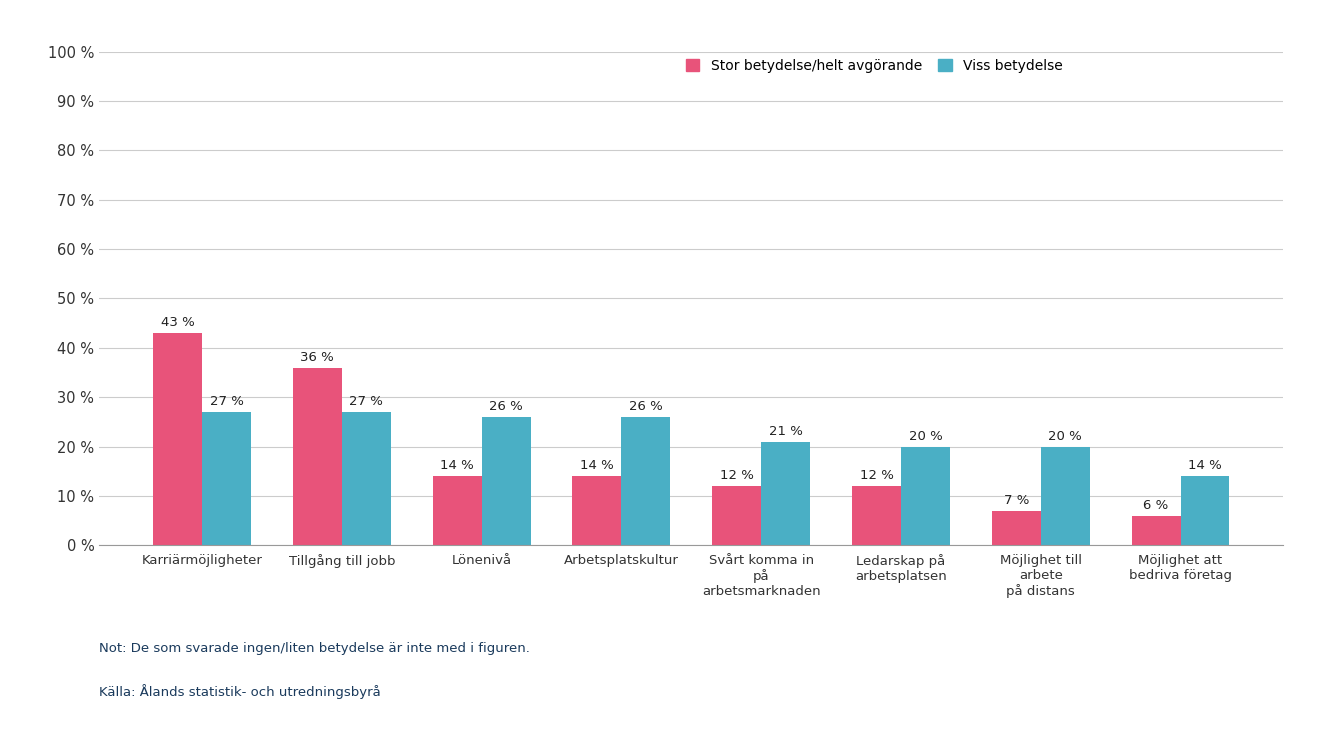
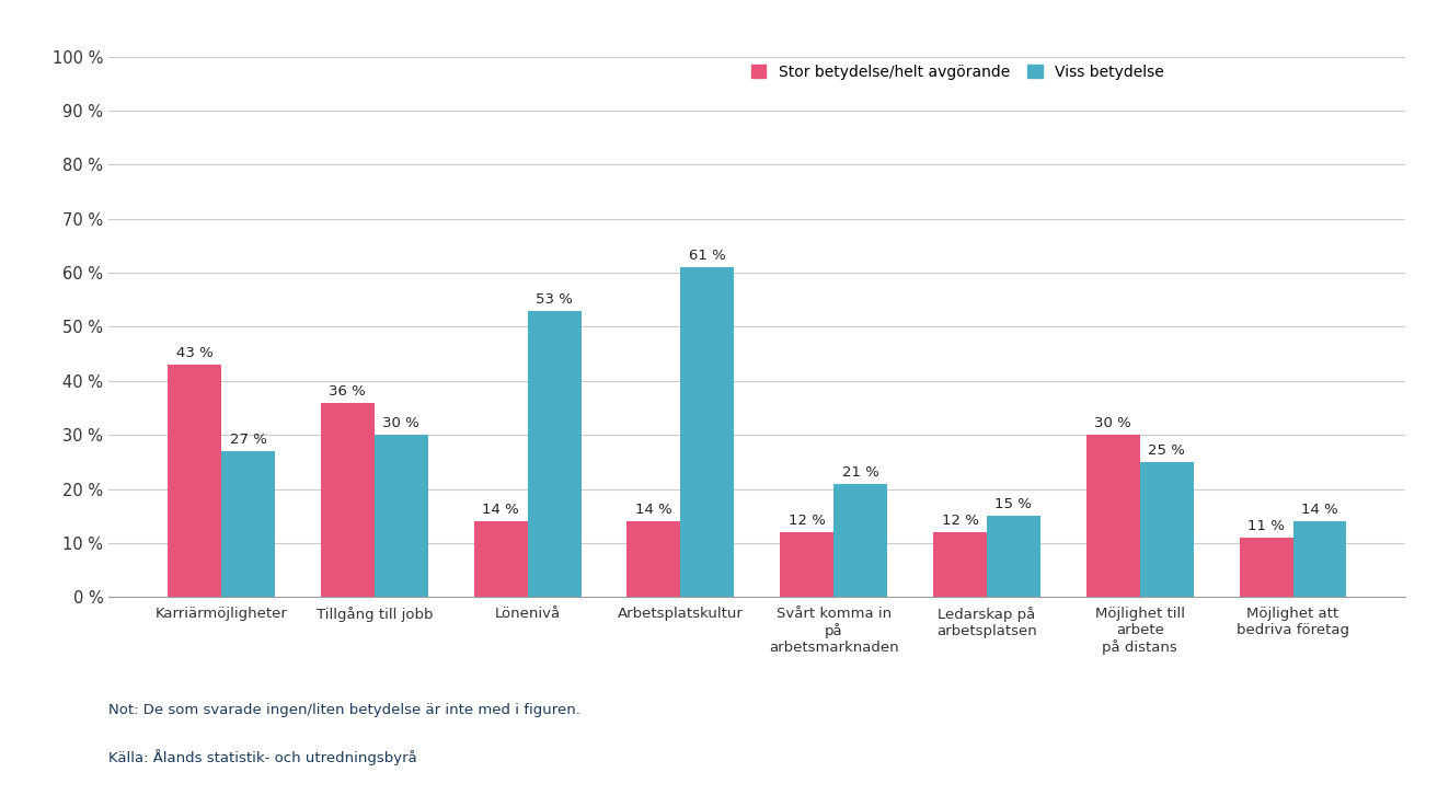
Viss betydelse/Tillgång till jobb: 27 -> 30
Viss betydelse/Lönenivå: 26 -> 53
Viss betydelse/Arbetsplatskultur: 26 -> 61
Viss betydelse/Ledarskap på arbetsplatsen: 20 -> 15
Stor betydelse/helt avgörande/Möjlighet till arbete på distans: 7 -> 30
Viss betydelse/Möjlighet till arbete på distans: 20 -> 25
Stor betydelse/helt avgörande/Möjlighet att bedriva företag: 6 -> 11
